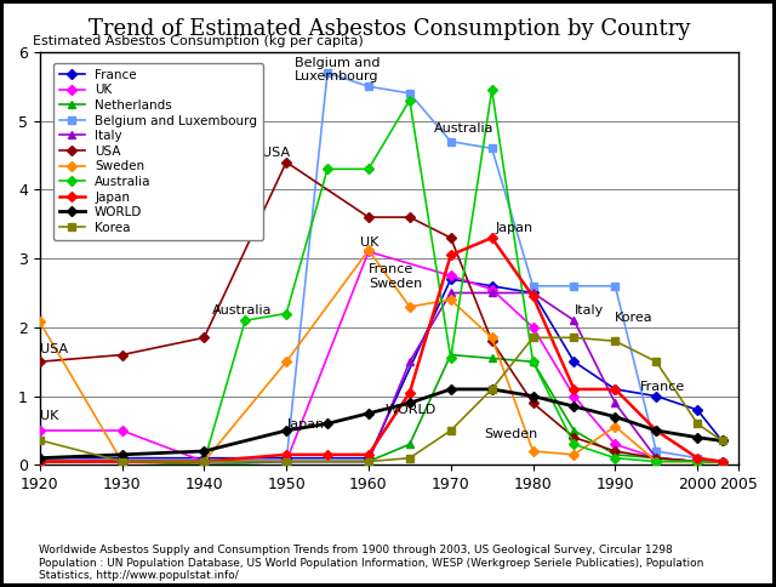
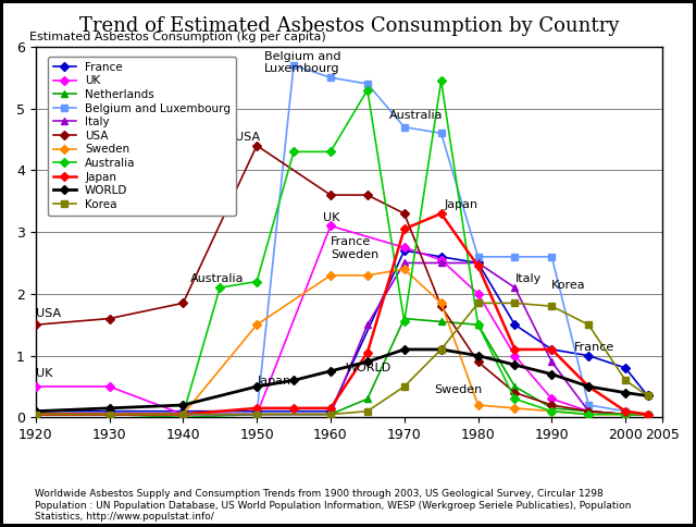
Sweden/1920: 2.08 -> 0.05
Korea/1920: 0.36 -> 0.05
Sweden/1960: 3.12 -> 2.30
Sweden/1990: 0.56 -> 0.10
